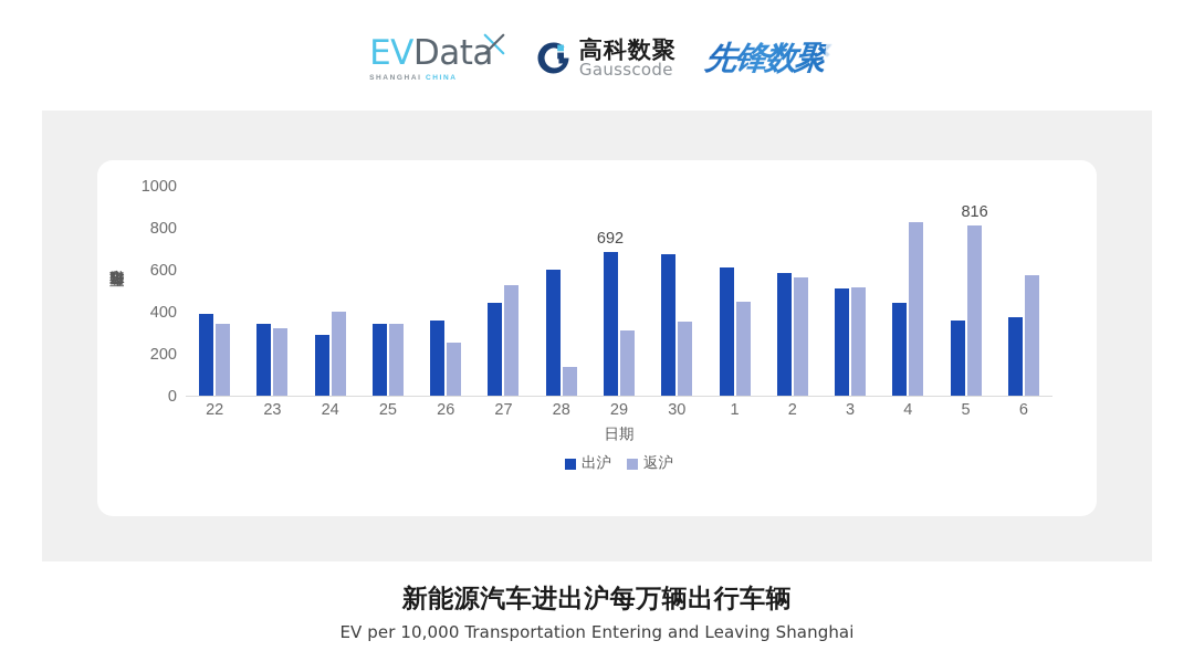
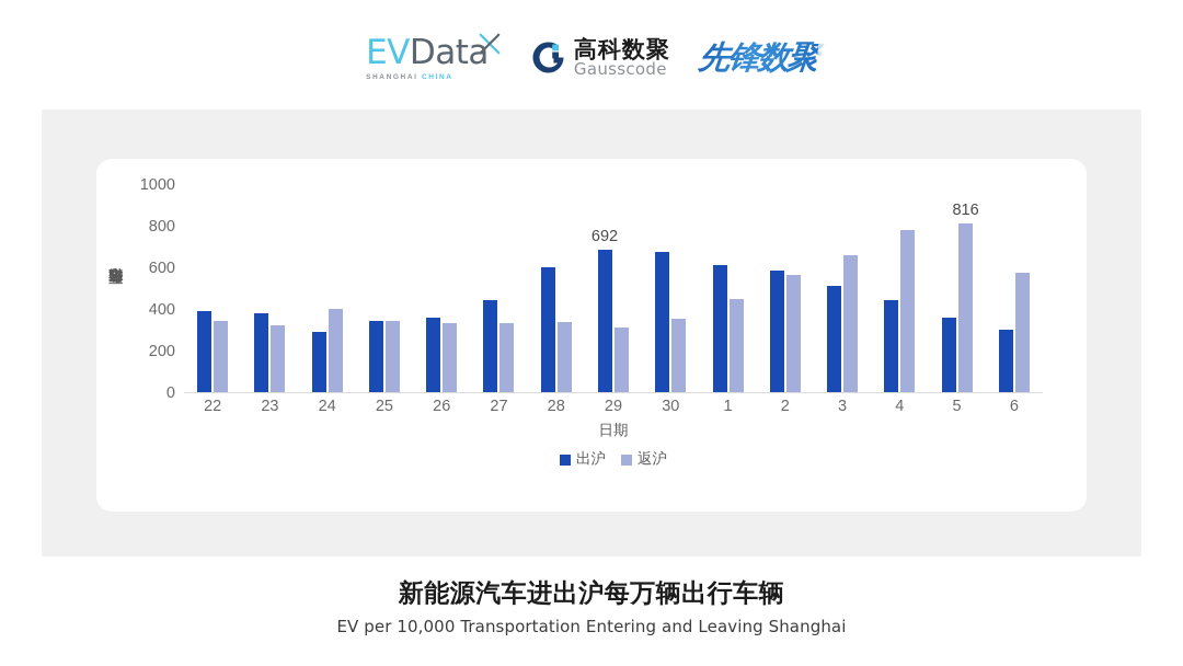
出沪/23: 350 -> 380
返沪/26: 260 -> 340
返沪/27: 530 -> 340
返沪/28: 140 -> 340
返沪/3: 520 -> 660
返沪/4: 830 -> 780
出沪/6: 380 -> 300
